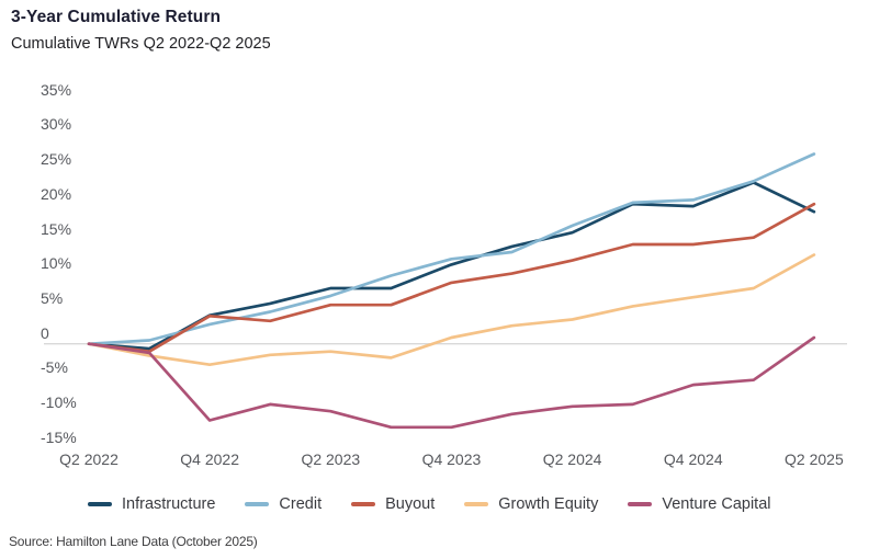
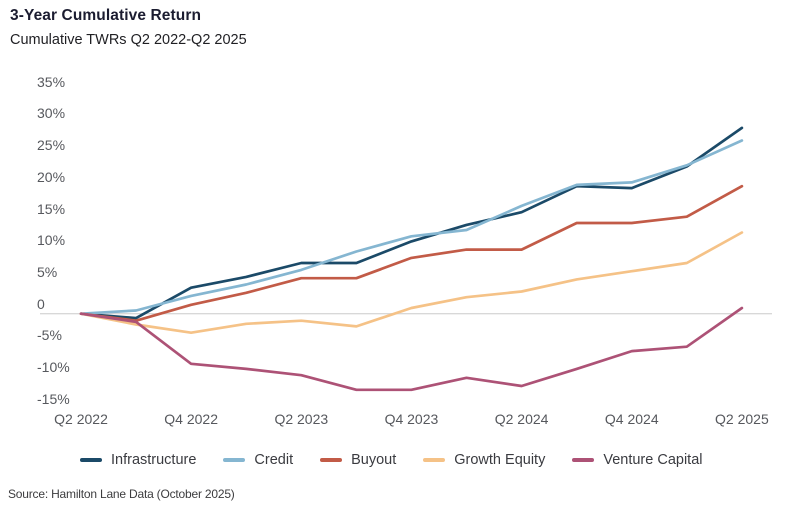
Buyout/Q4 2022: 4% -> 1%
Venture Capital/Q4 2022: -11% -> -8%
Buyout/Q2 2024: 12% -> 10%
Venture Capital/Q2 2024: -9% -> -11%
Infrastructure/Q2 2025: 19% -> 29%
